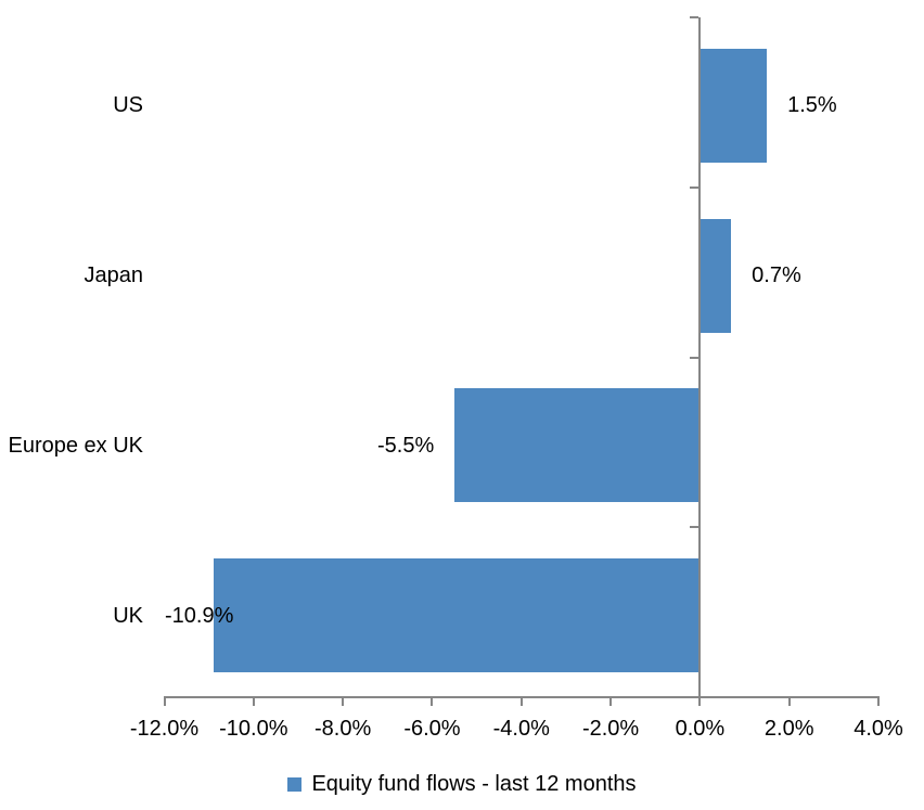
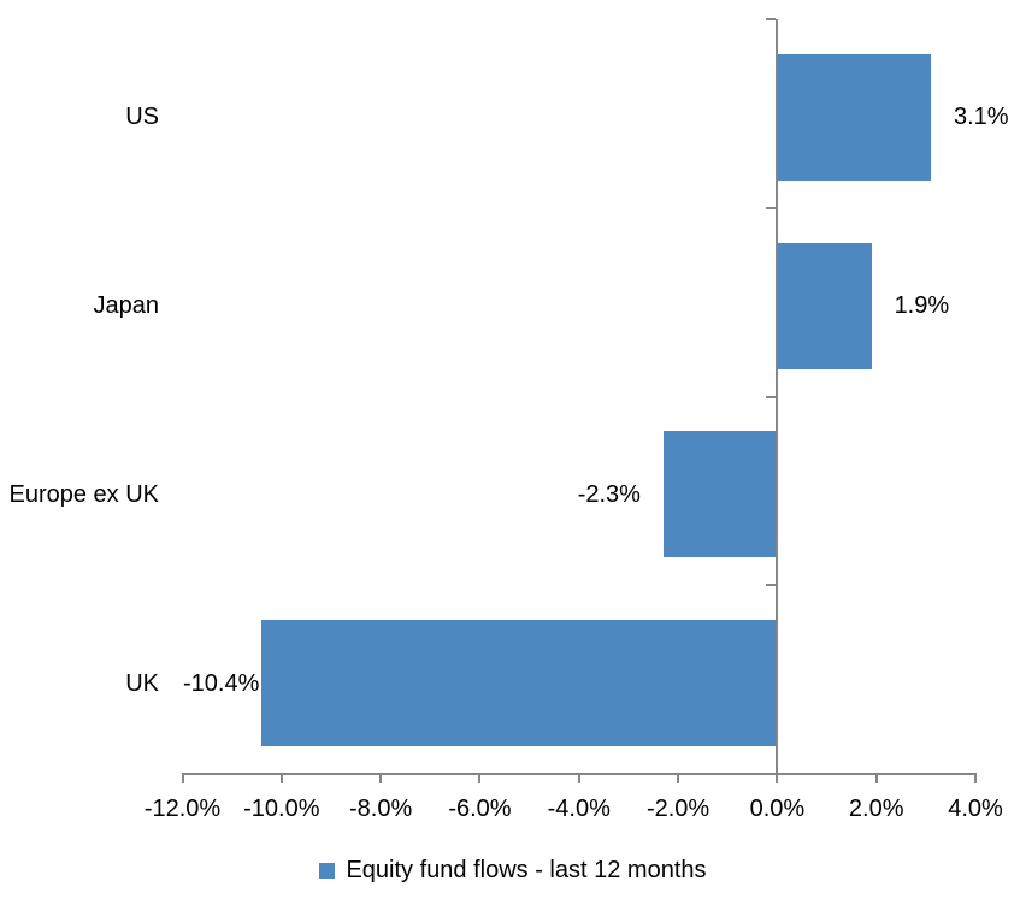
US: 1.5% -> 3.1%
Japan: 0.7% -> 1.9%
Europe ex UK: -5.5% -> -2.3%
UK: -10.9% -> -10.4%
